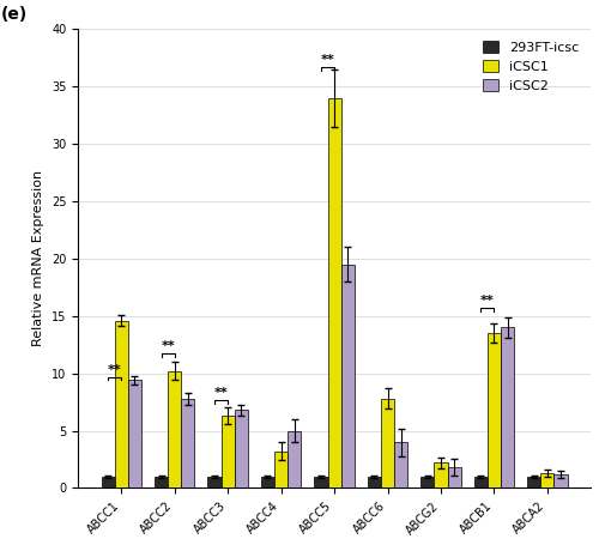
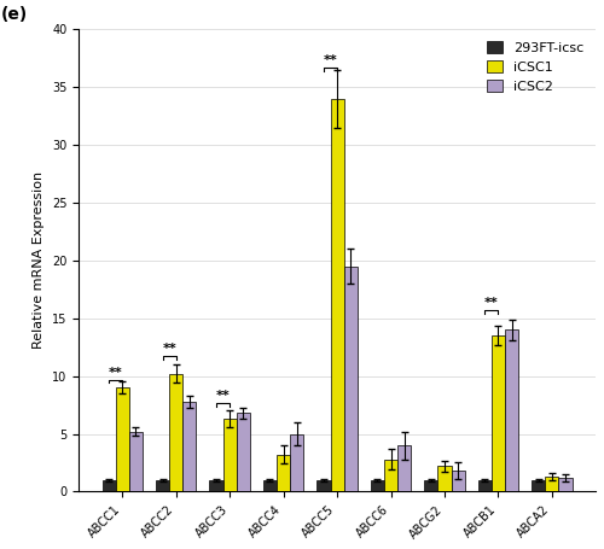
iCSC1/ABCC1: 14.6 -> 9.0
iCSC2/ABCC1: 9.4 -> 5.2
iCSC1/ABCC6: 7.8 -> 2.8
